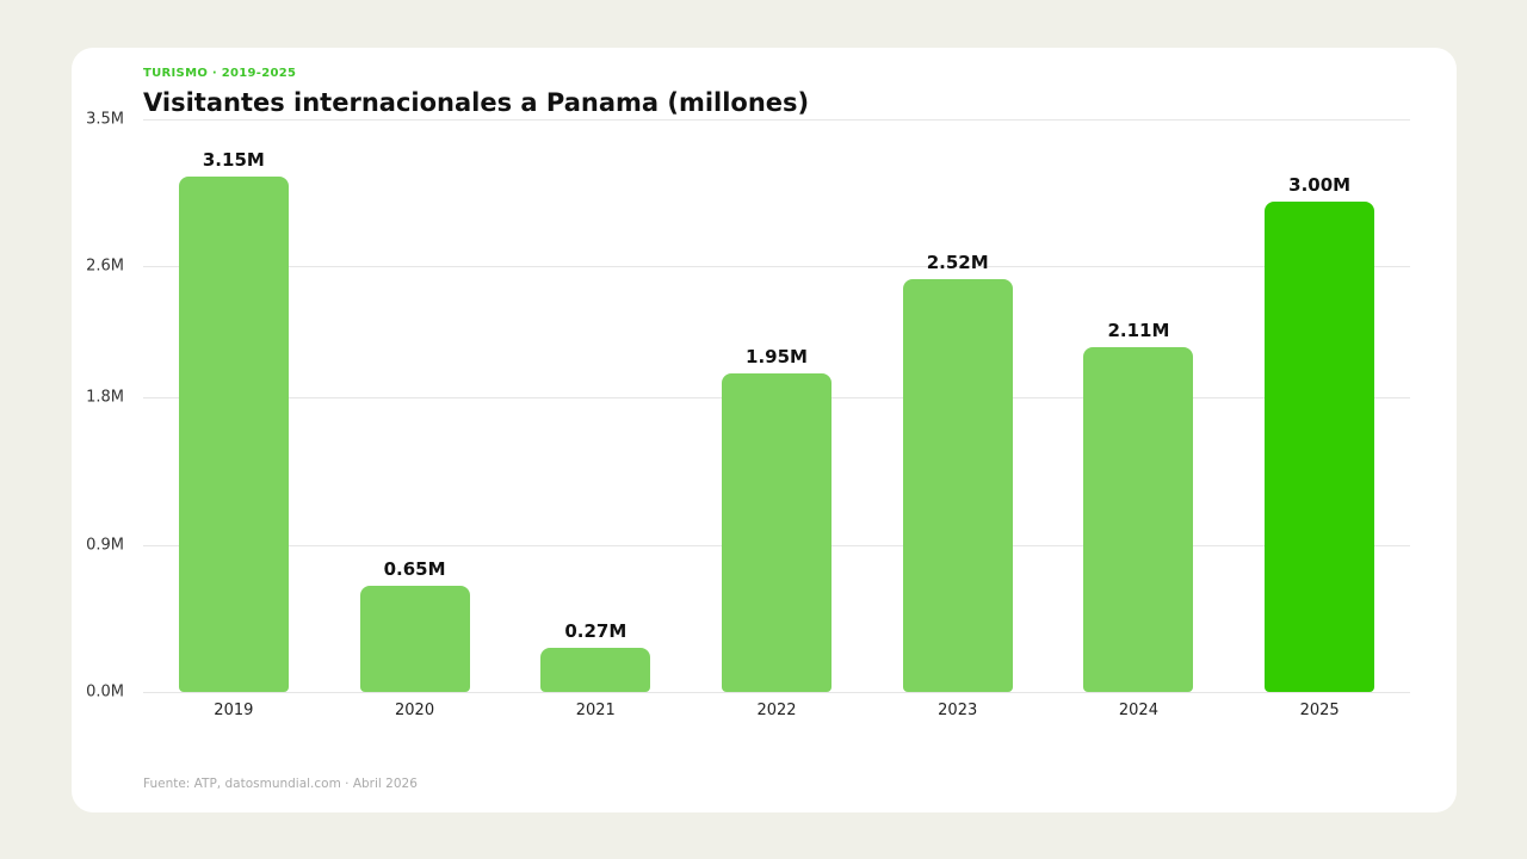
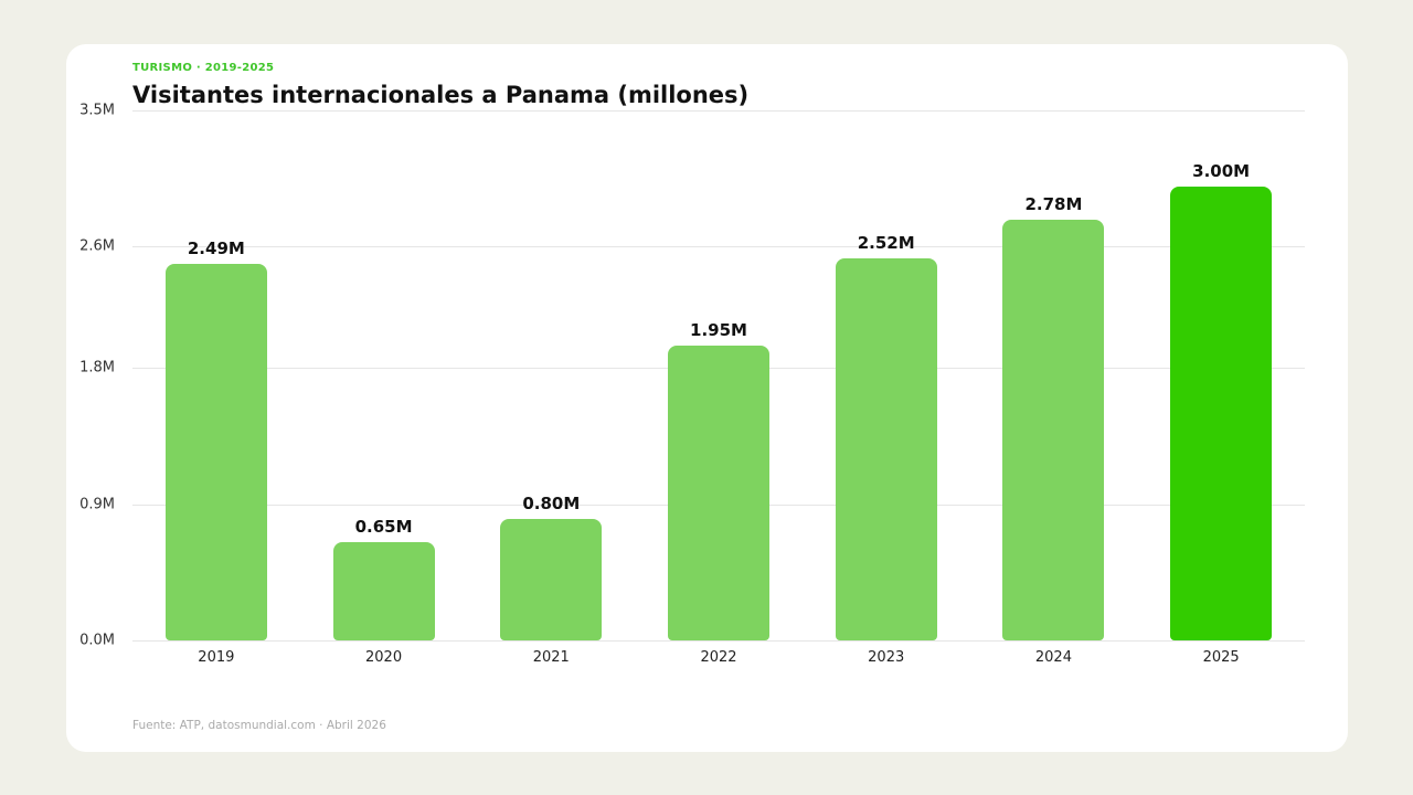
2019: 3.15M -> 2.49M
2021: 0.27M -> 0.80M
2024: 2.11M -> 2.78M
